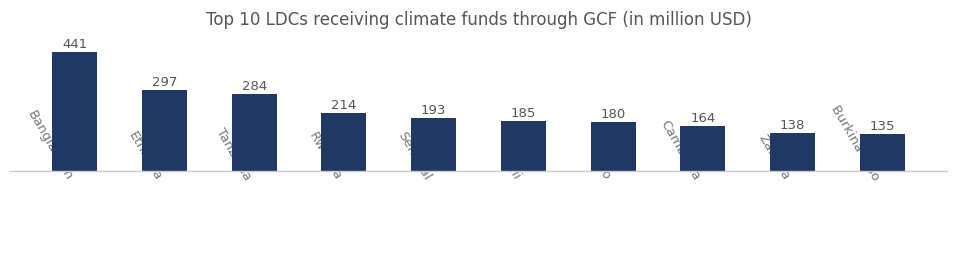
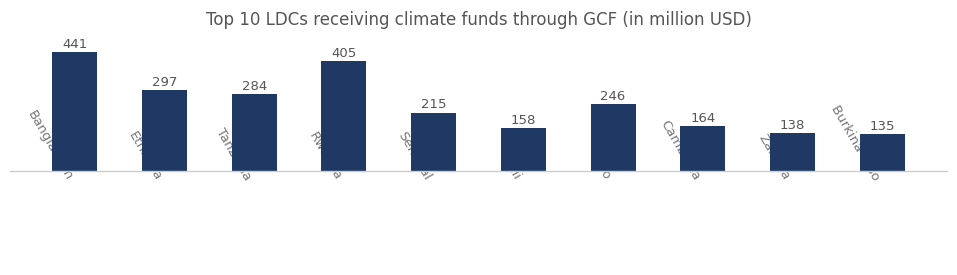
Rwanda: 214 -> 405
Senegal: 193 -> 215
Mali: 185 -> 158
Lao: 180 -> 246
